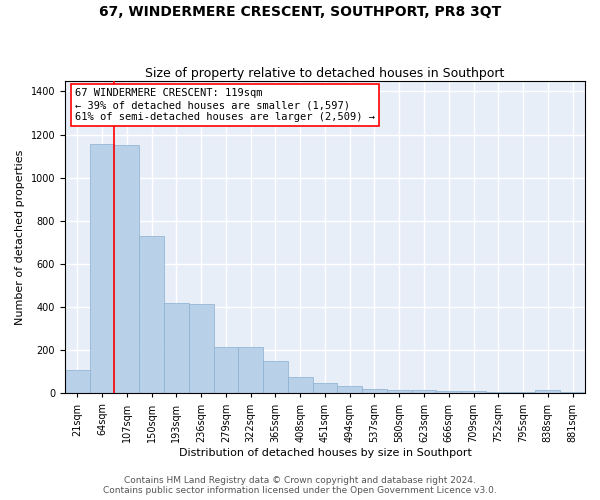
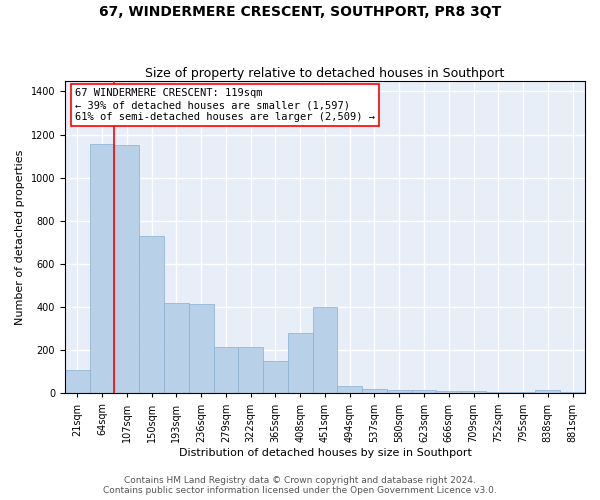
408sqm: 75 -> 280
451sqm: 50 -> 400
